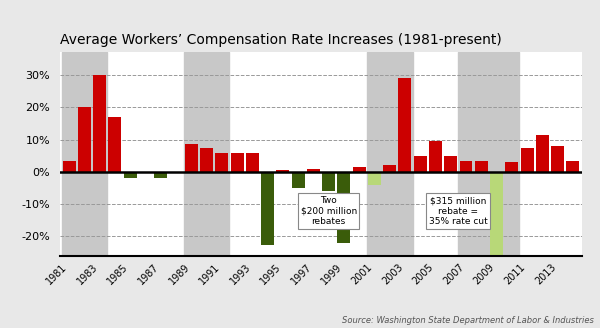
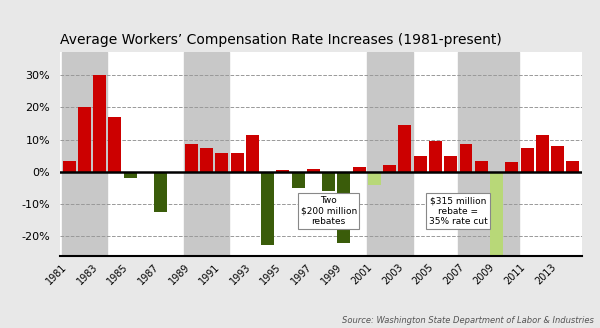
1987: -2.0% -> -12.5%
1993: 6.0% -> 11.5%
2003: 29.0% -> 14.5%
2007: 3.5% -> 8.5%
